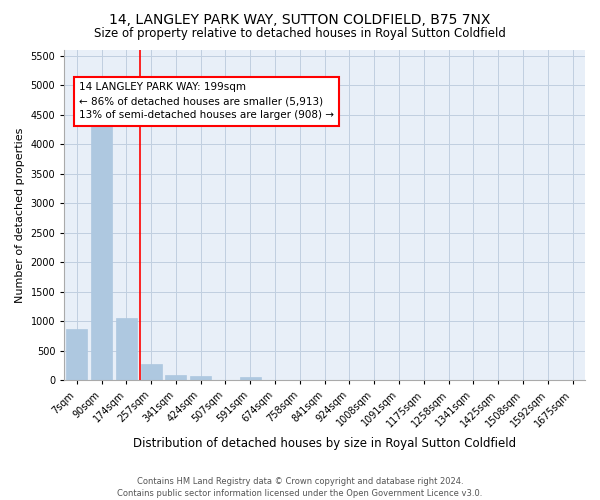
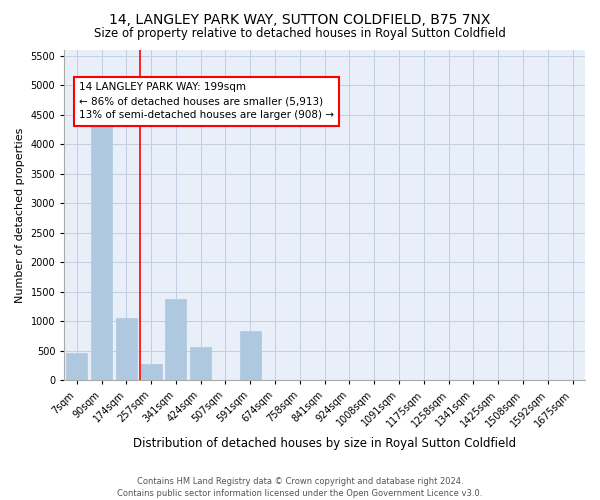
7sqm: 870 -> 460
341sqm: 90 -> 1380
424sqm: 80 -> 560
591sqm: 50 -> 840
